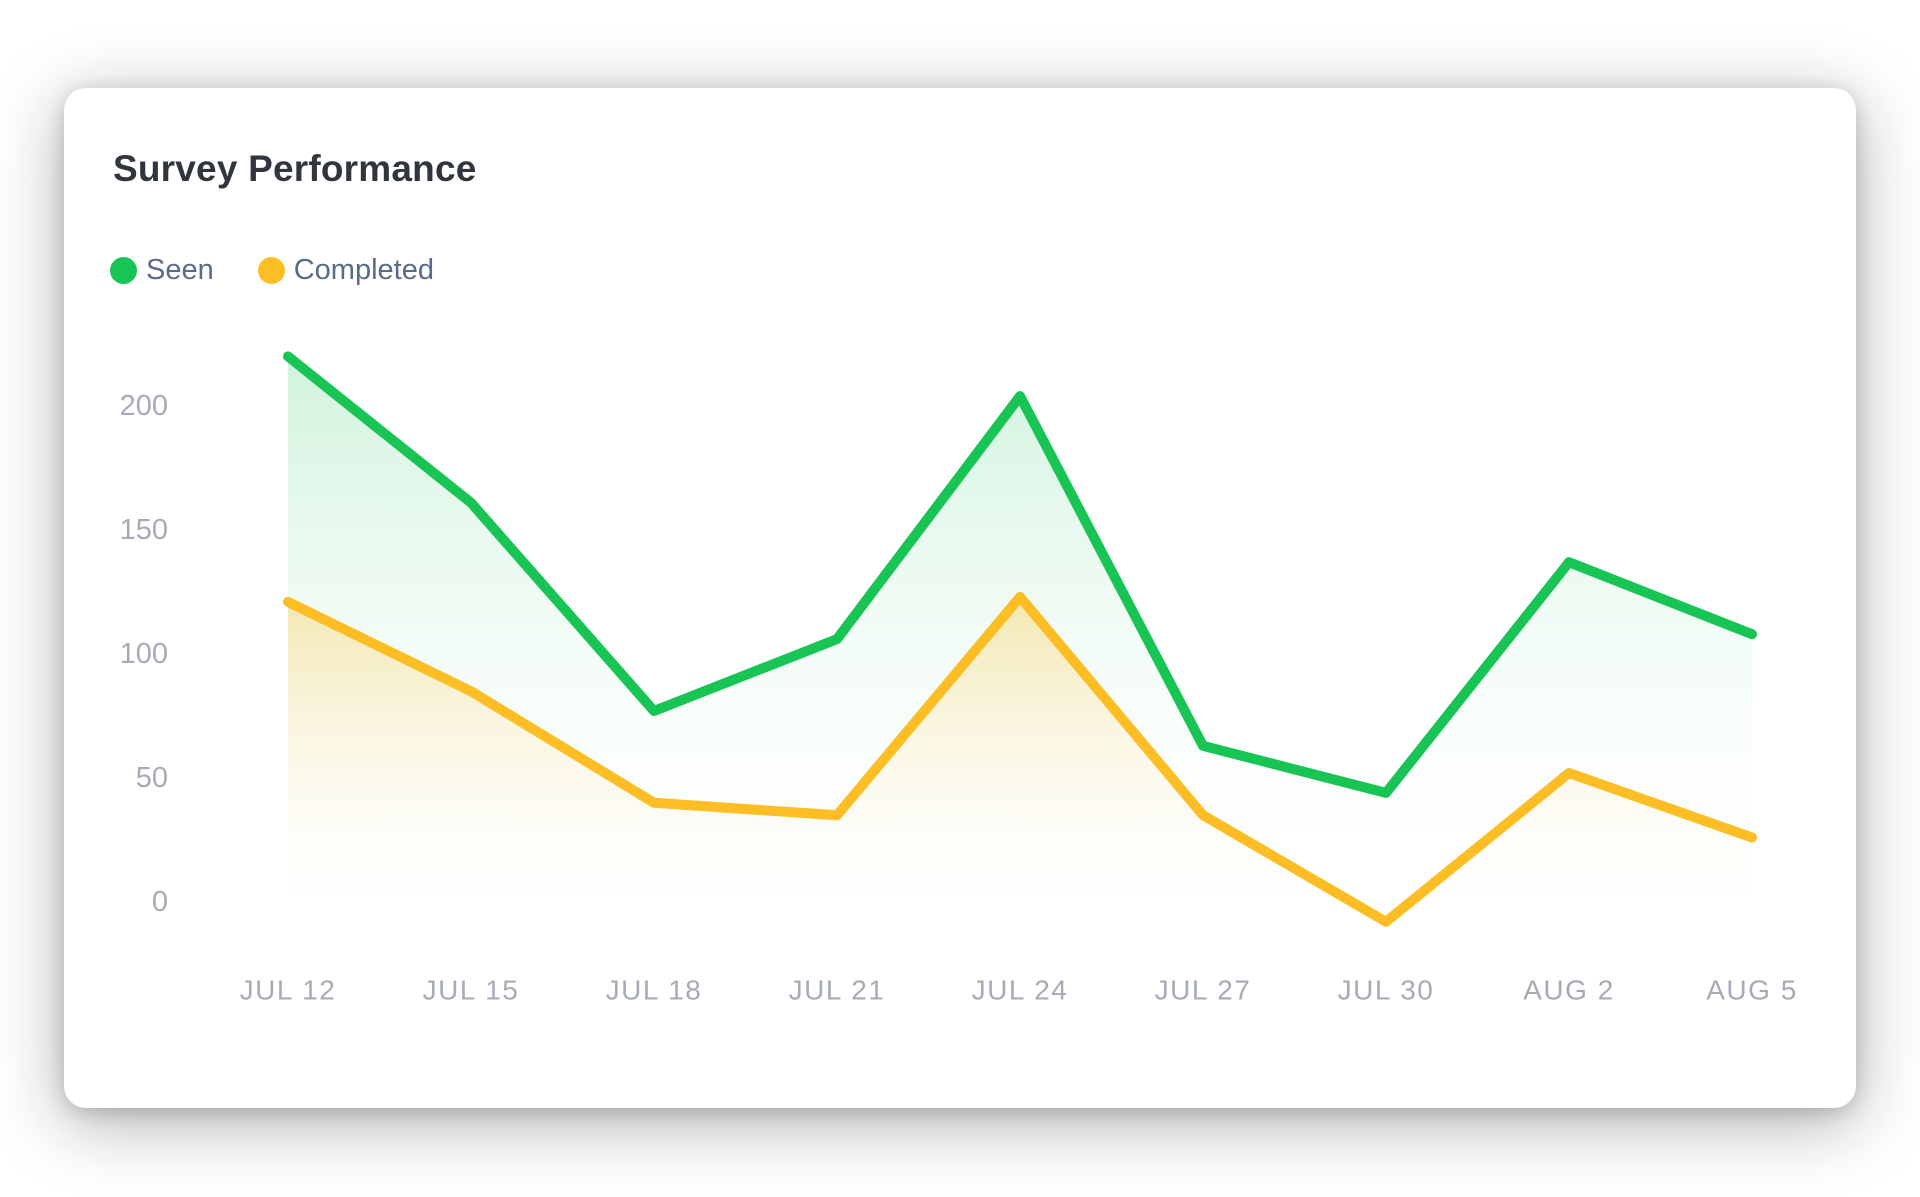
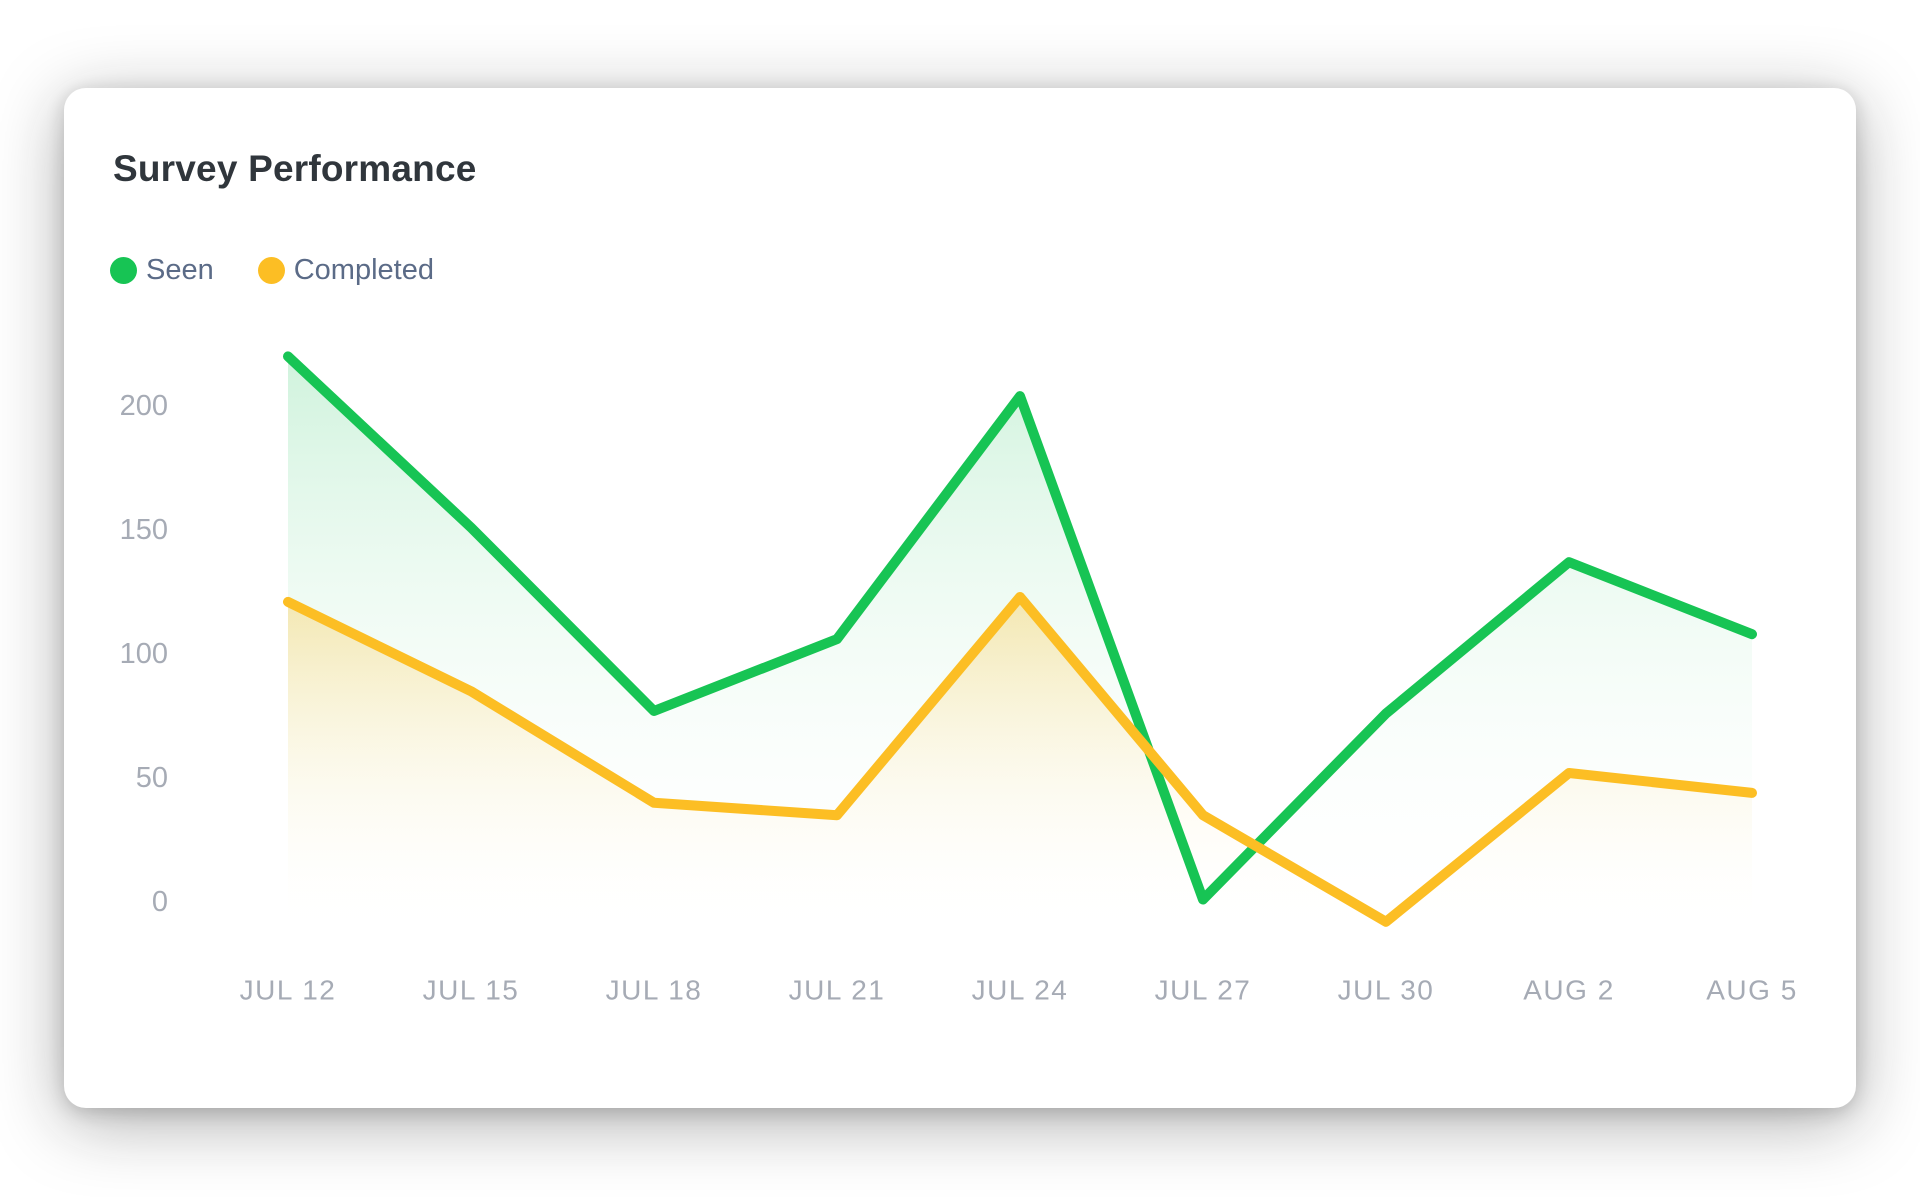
Seen/JUL 15: 161 -> 151
Seen/JUL 27: 63 -> 1
Seen/JUL 30: 44 -> 76
Completed/AUG 5: 26 -> 44
